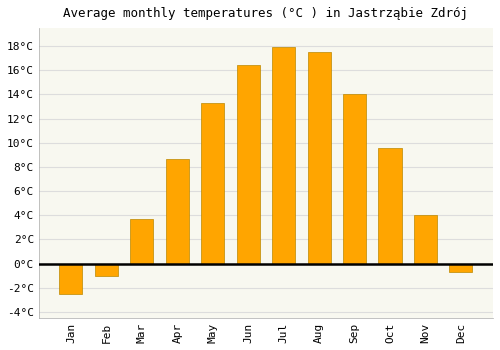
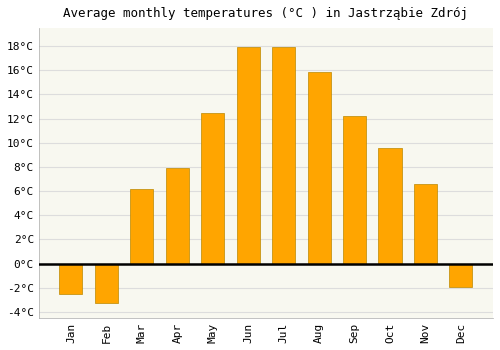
Feb: -1.0°C -> -3.3°C
Mar: 3.7°C -> 6.2°C
Apr: 8.7°C -> 7.9°C
May: 13.3°C -> 12.5°C
Jun: 16.4°C -> 17.9°C
Aug: 17.5°C -> 15.9°C
Sep: 14.0°C -> 12.2°C
Nov: 4.0°C -> 6.6°C
Dec: -0.7°C -> -1.9°C
